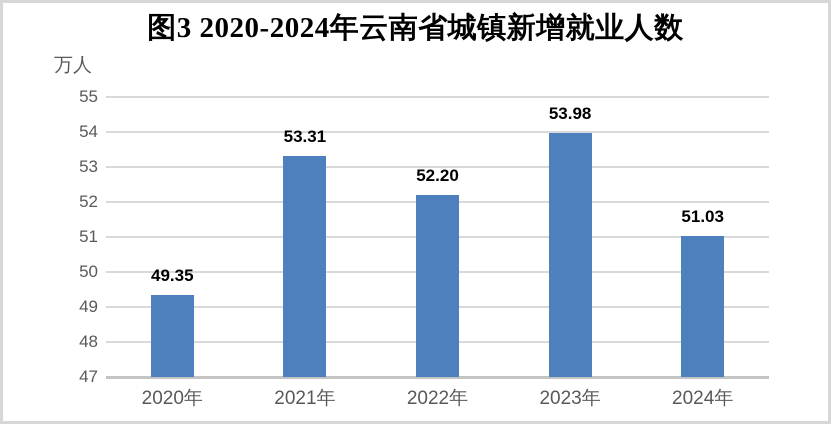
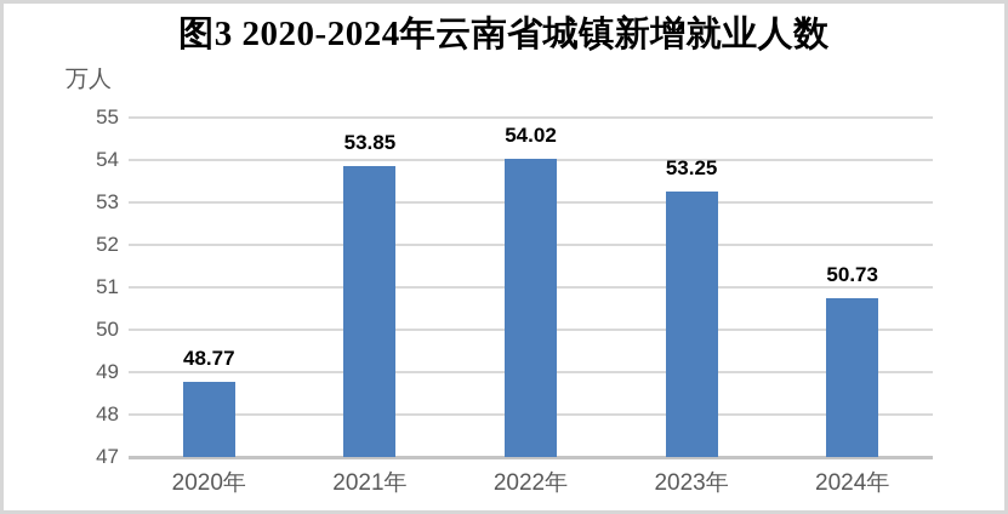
2020年: 49.35 -> 48.77
2021年: 53.31 -> 53.85
2022年: 52.20 -> 54.02
2023年: 53.98 -> 53.25
2024年: 51.03 -> 50.73
